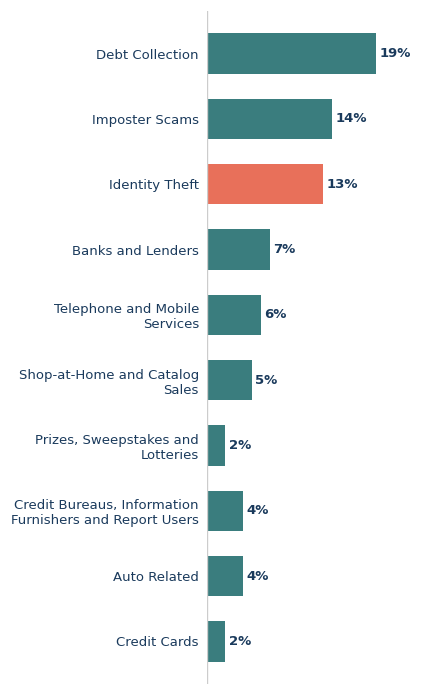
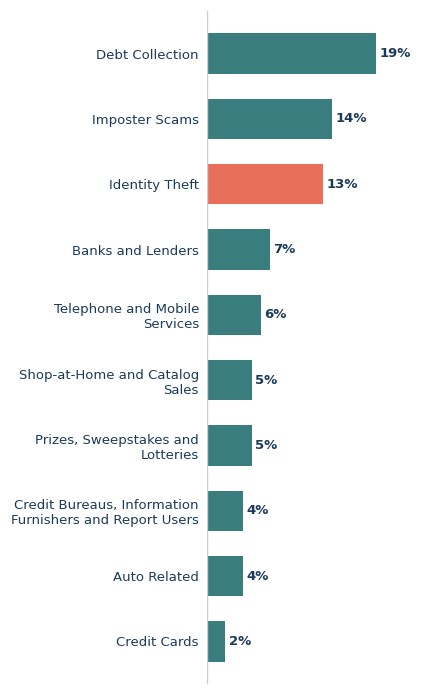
Prizes, Sweepstakes and Lotteries: 2% -> 5%
